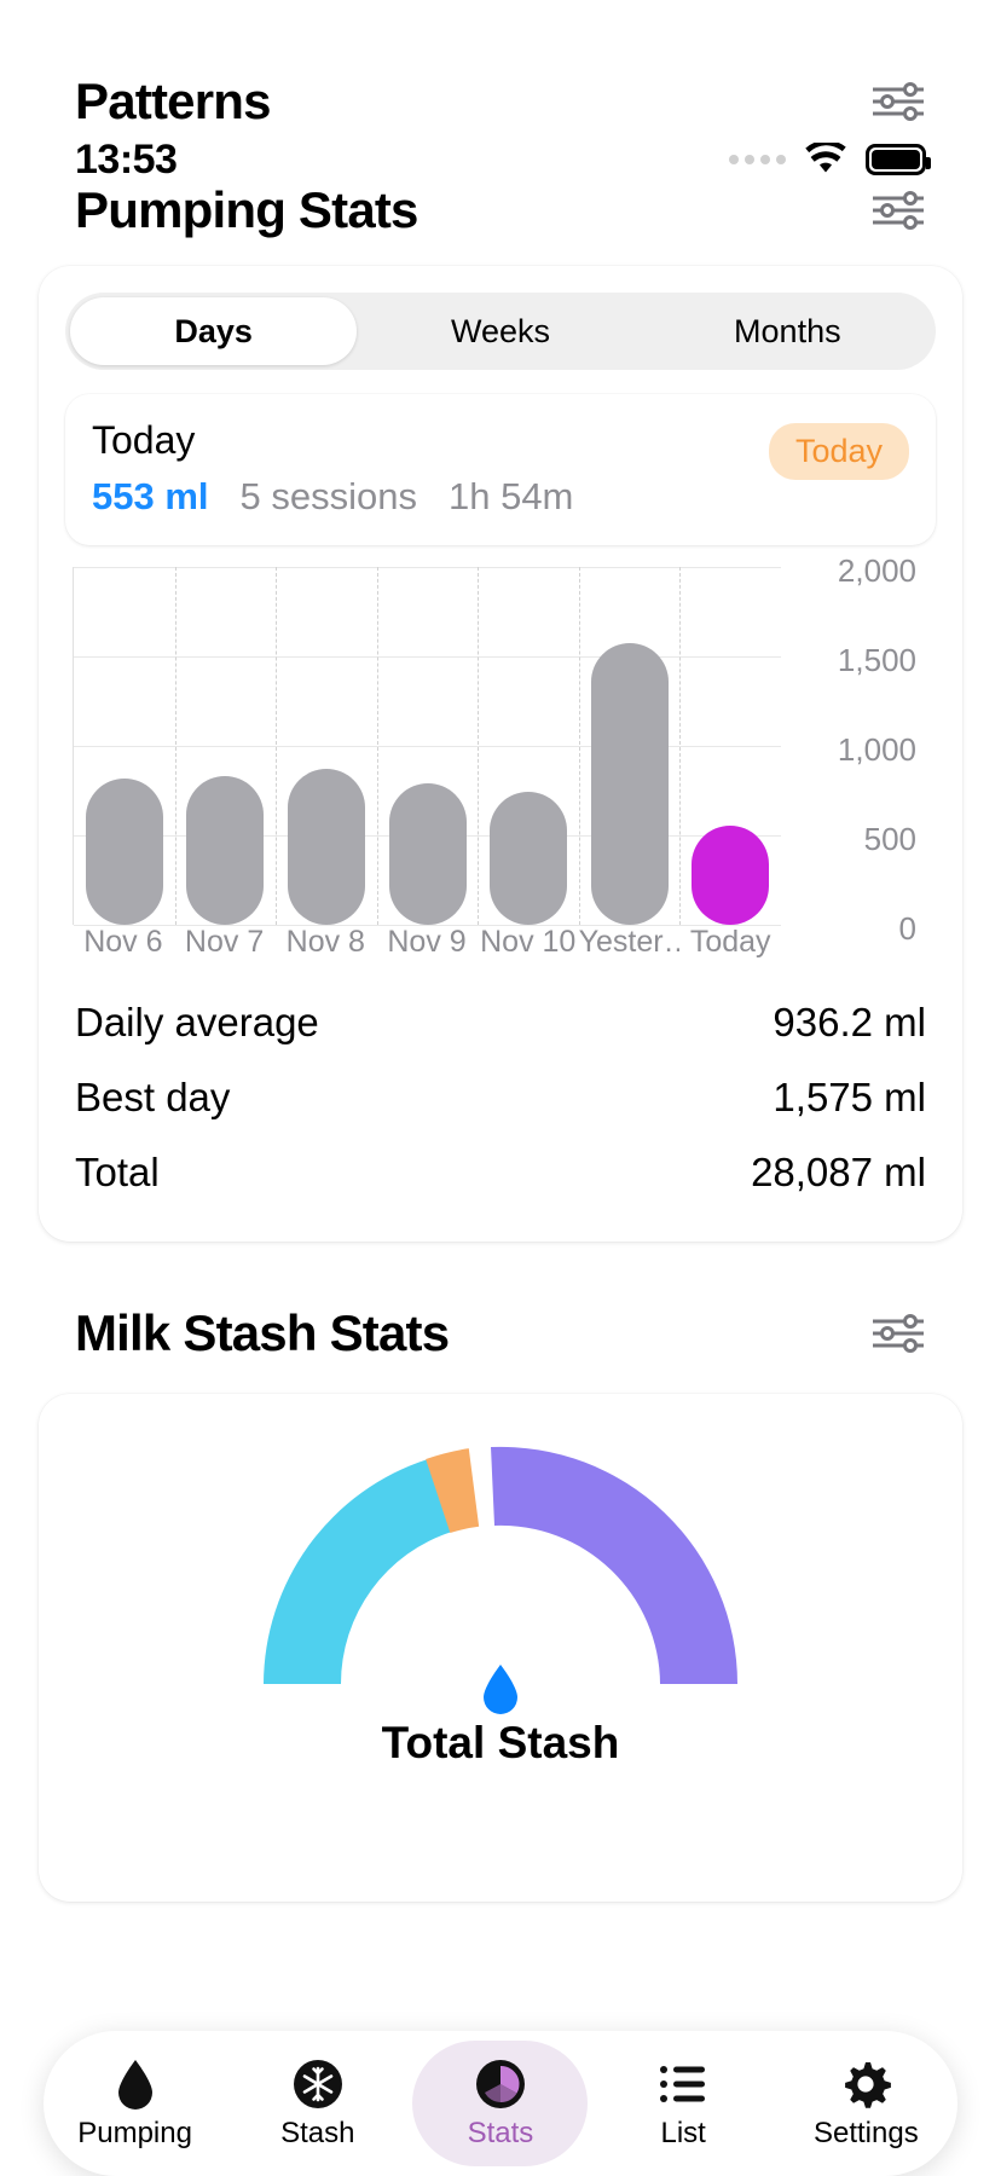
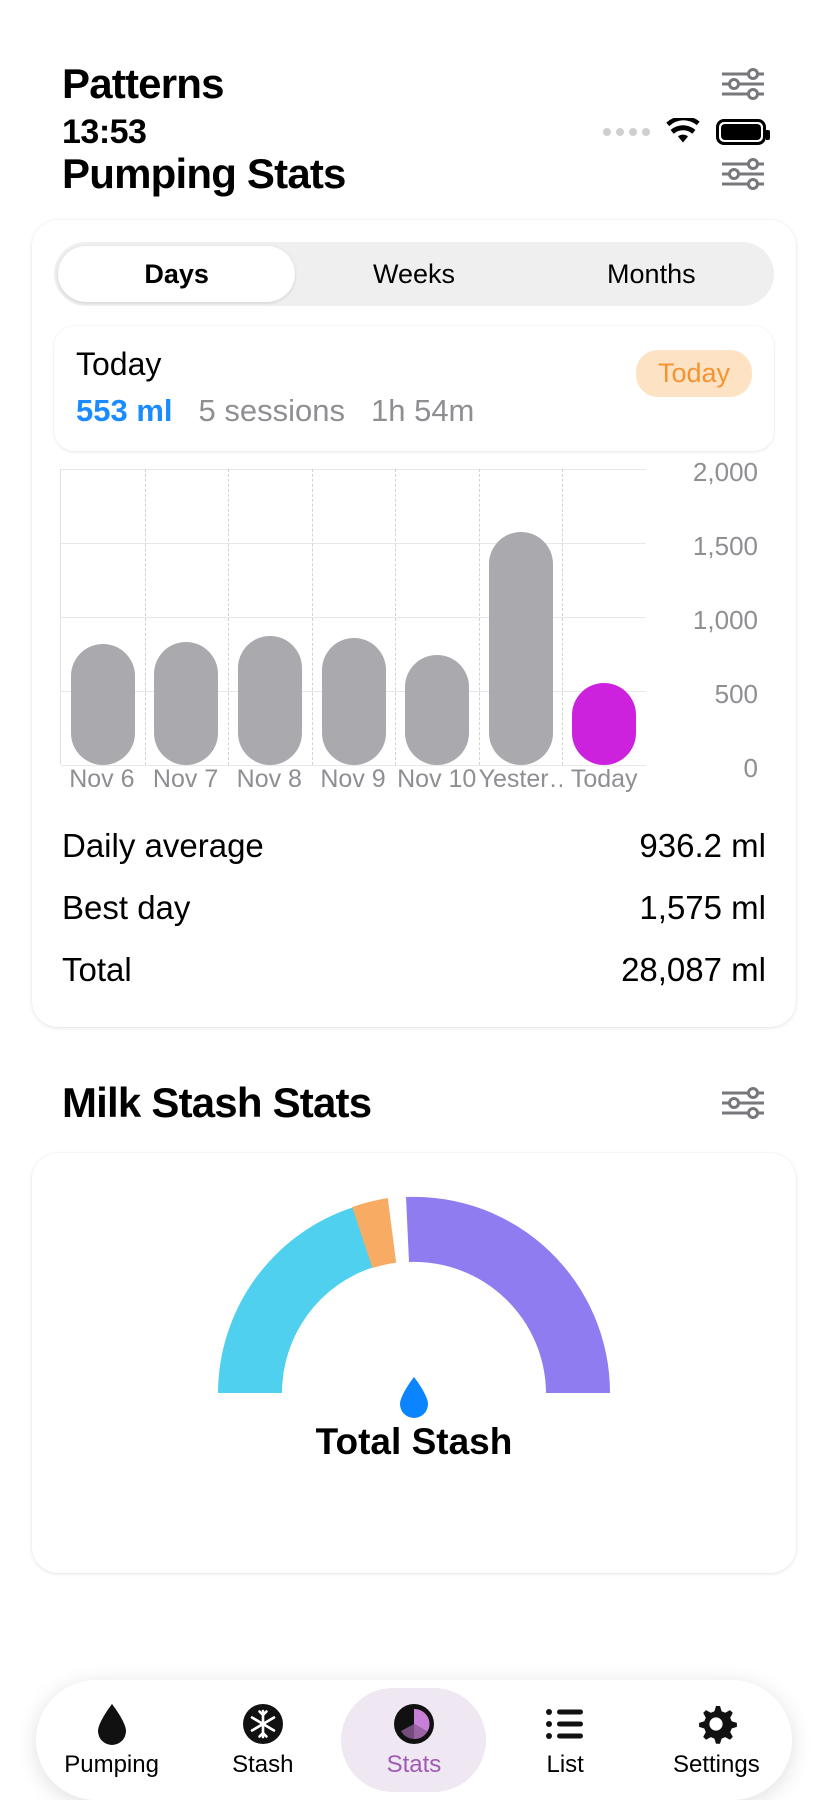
Nov 9: 790 -> 860
